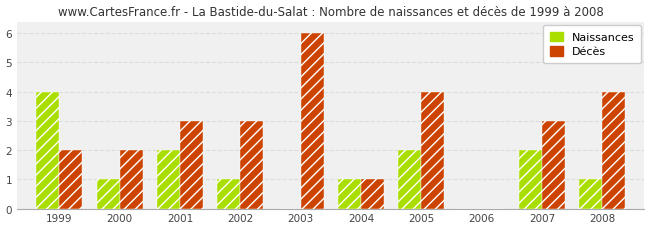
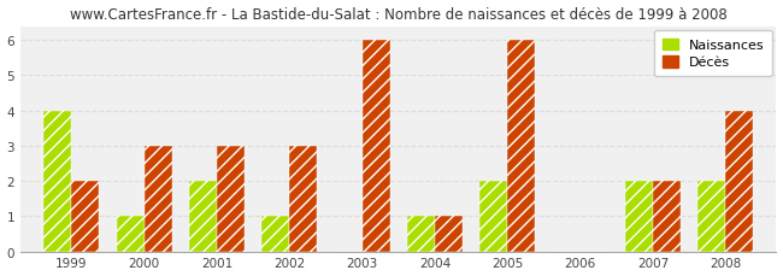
Décès/2000: 2 -> 3
Décès/2005: 4 -> 6
Décès/2007: 3 -> 2
Naissances/2008: 1 -> 2
